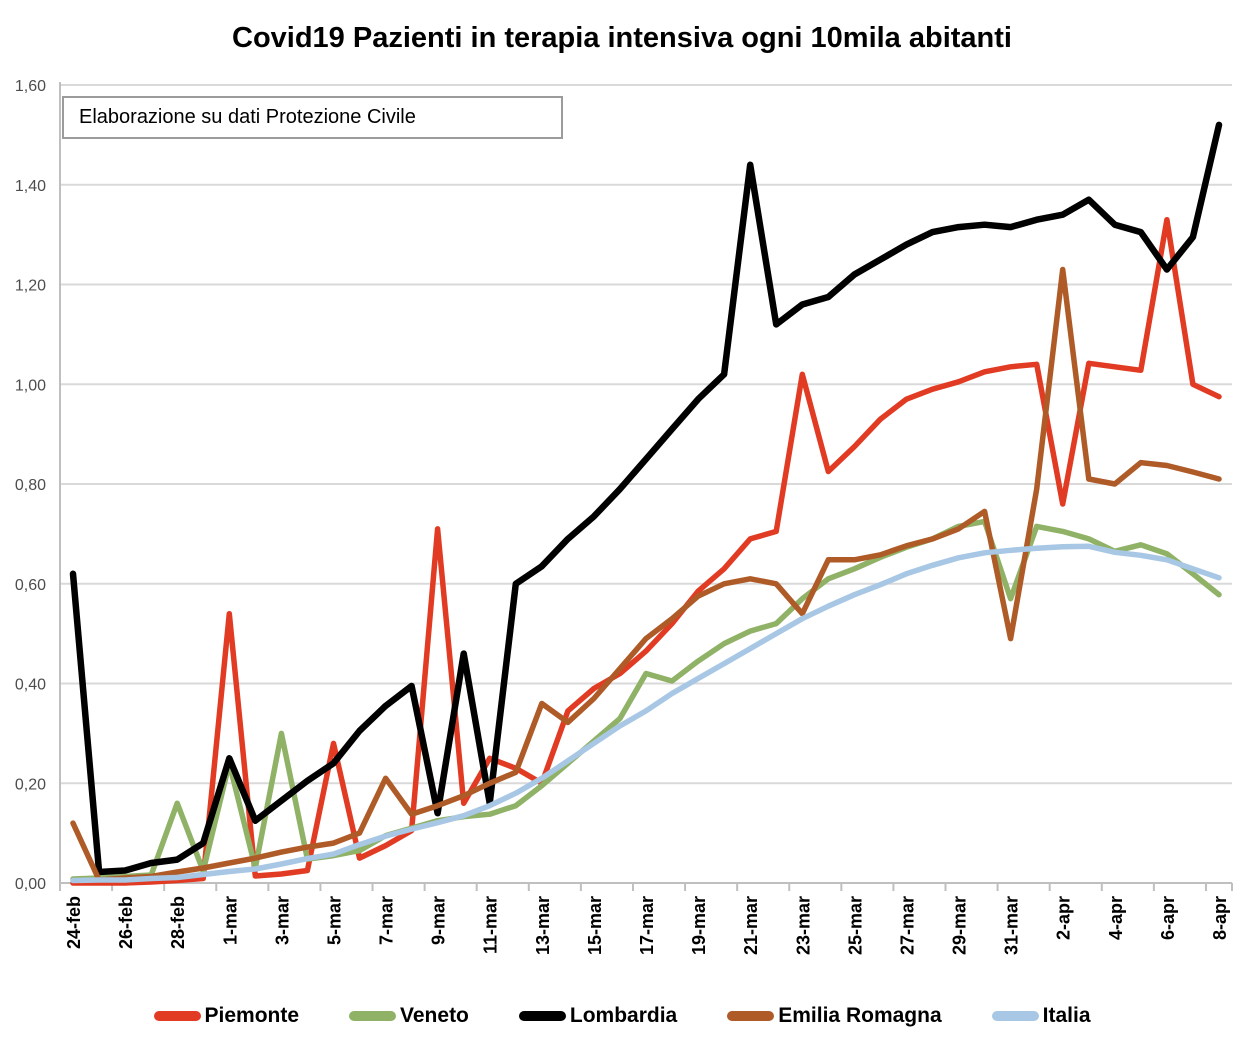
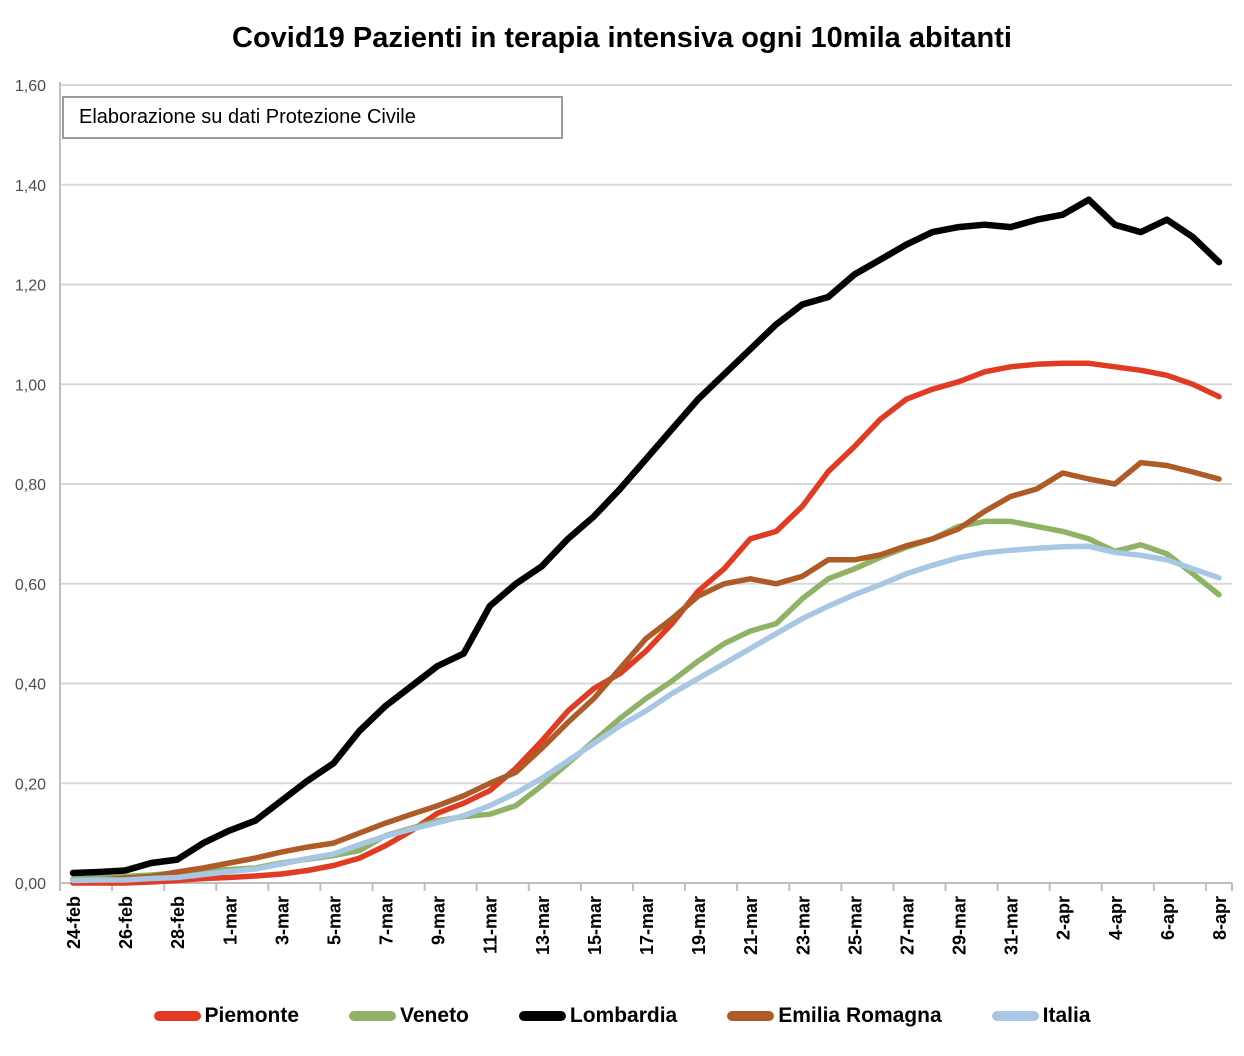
Lombardia/24-feb: 0,62 -> 0,02
Emilia Romagna/24-feb: 0,12 -> 0,01
Veneto/28-feb: 0,16 -> 0,02
Piemonte/1-mar: 0,54 -> 0,01
Veneto/1-mar: 0,24 -> 0,03
Lombardia/1-mar: 0,25 -> 0,10
Veneto/3-mar: 0,30 -> 0,04
Piemonte/5-mar: 0,28 -> 0,04
Emilia Romagna/7-mar: 0,21 -> 0,12
Piemonte/9-mar: 0,71 -> 0,14
Lombardia/9-mar: 0,14 -> 0,43
Piemonte/11-mar: 0,25 -> 0,18
Lombardia/11-mar: 0,16 -> 0,56
Piemonte/13-mar: 0,20 -> 0,28
Emilia Romagna/13-mar: 0,36 -> 0,27
Veneto/17-mar: 0,42 -> 0,37
Lombardia/21-mar: 1,44 -> 1,07
Piemonte/23-mar: 1,02 -> 0,76
Emilia Romagna/23-mar: 0,54 -> 0,61
Veneto/31-mar: 0,57 -> 0,72
Emilia Romagna/31-mar: 0,49 -> 0,78
Piemonte/2-apr: 0,76 -> 1,04
Emilia Romagna/2-apr: 1,23 -> 0,82
Piemonte/6-apr: 1,33 -> 1,02
Lombardia/6-apr: 1,23 -> 1,33
Lombardia/8-apr: 1,52 -> 1,25
